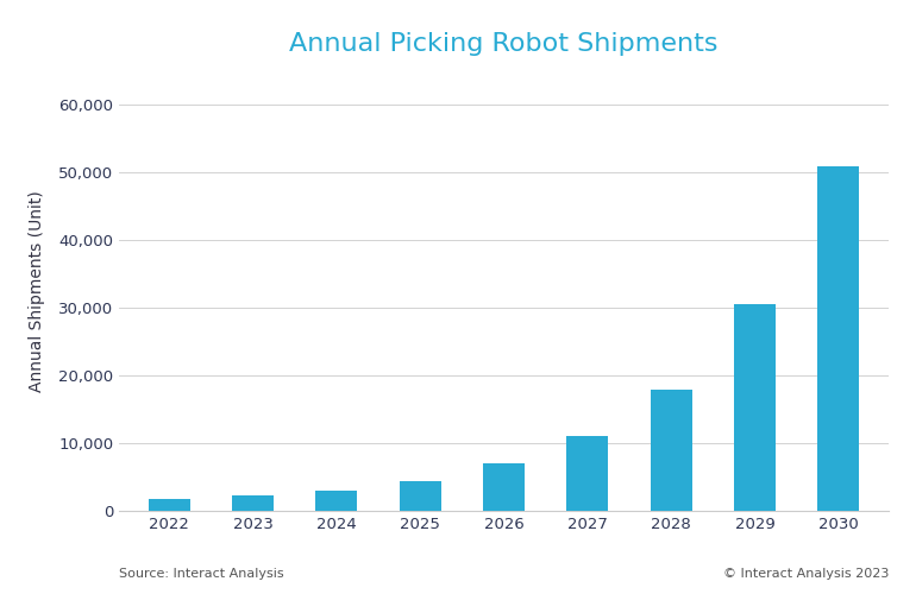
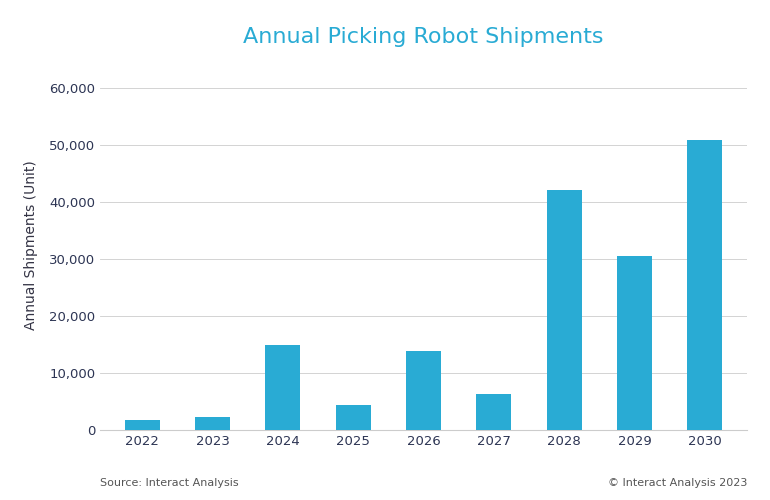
2024: 3,000 -> 15,000
2026: 7,000 -> 13,800
2027: 11,000 -> 6,400
2028: 18,000 -> 42,200
